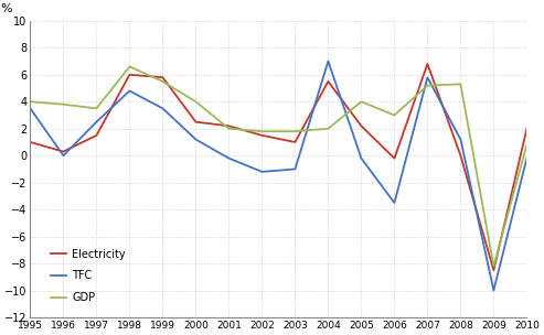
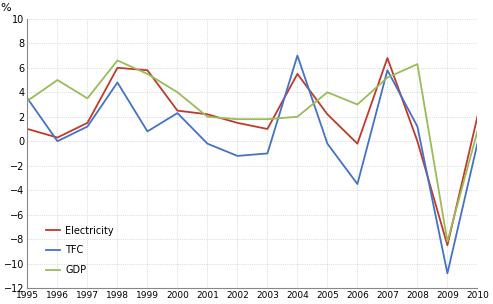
GDP/1995: 4.0 -> 3.3
GDP/1996: 3.8 -> 5.0
TFC/1997: 2.5 -> 1.2
TFC/1999: 3.5 -> 0.8
TFC/2000: 1.2 -> 2.3
GDP/2008: 5.3 -> 6.3
TFC/2009: -10.0 -> -10.8
